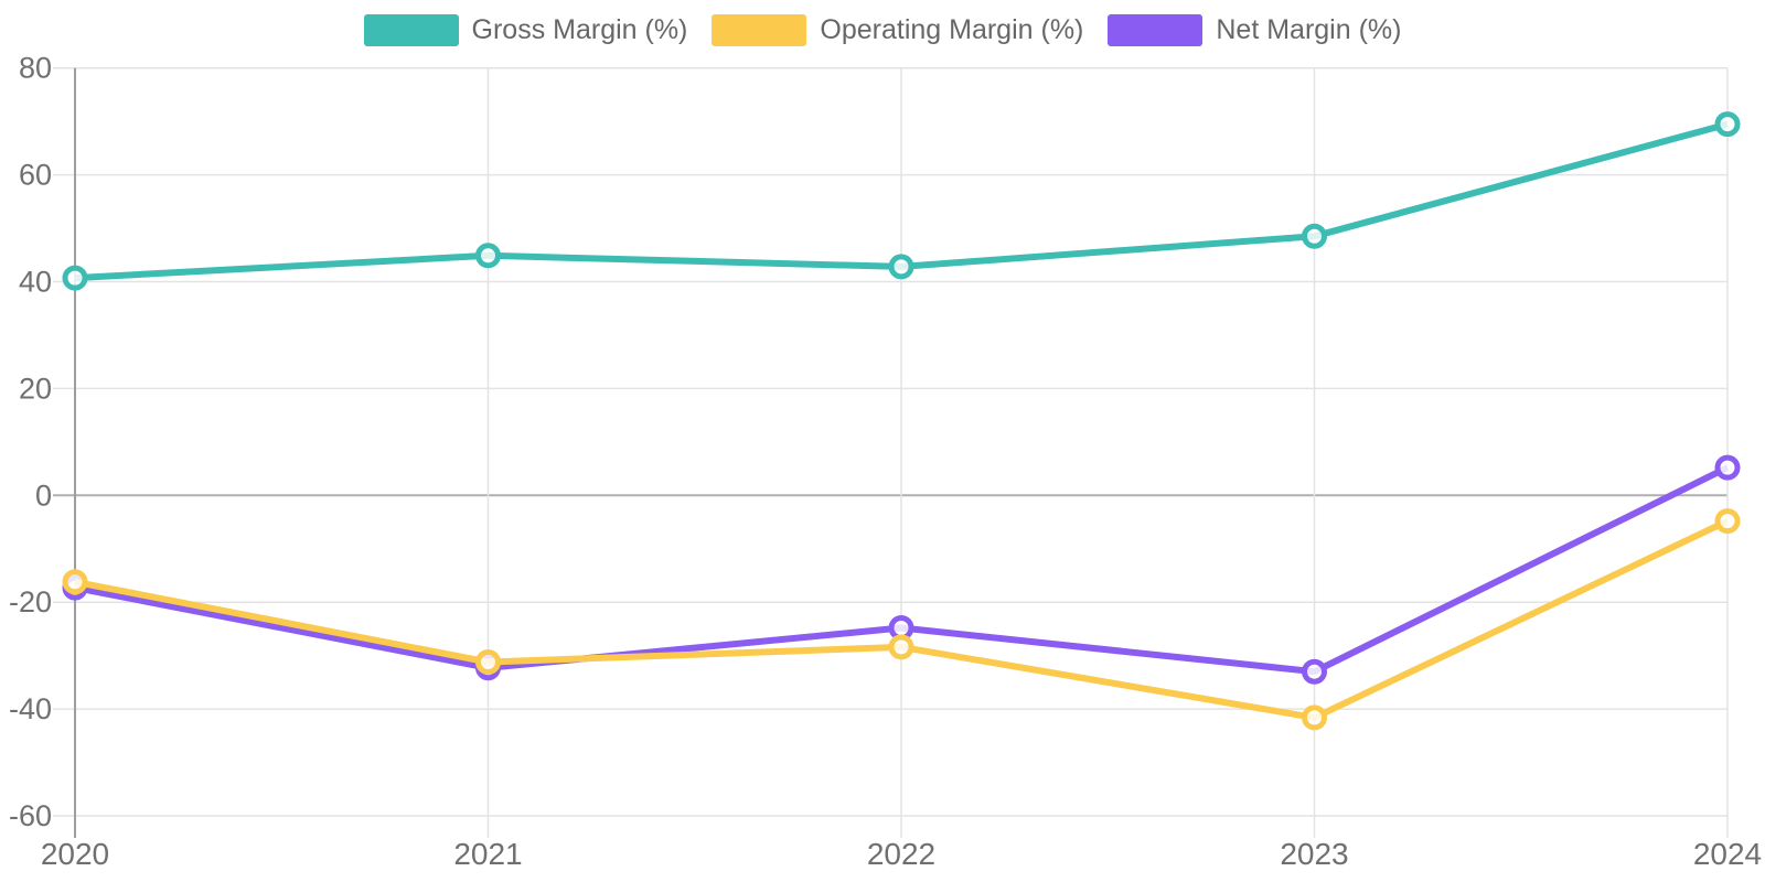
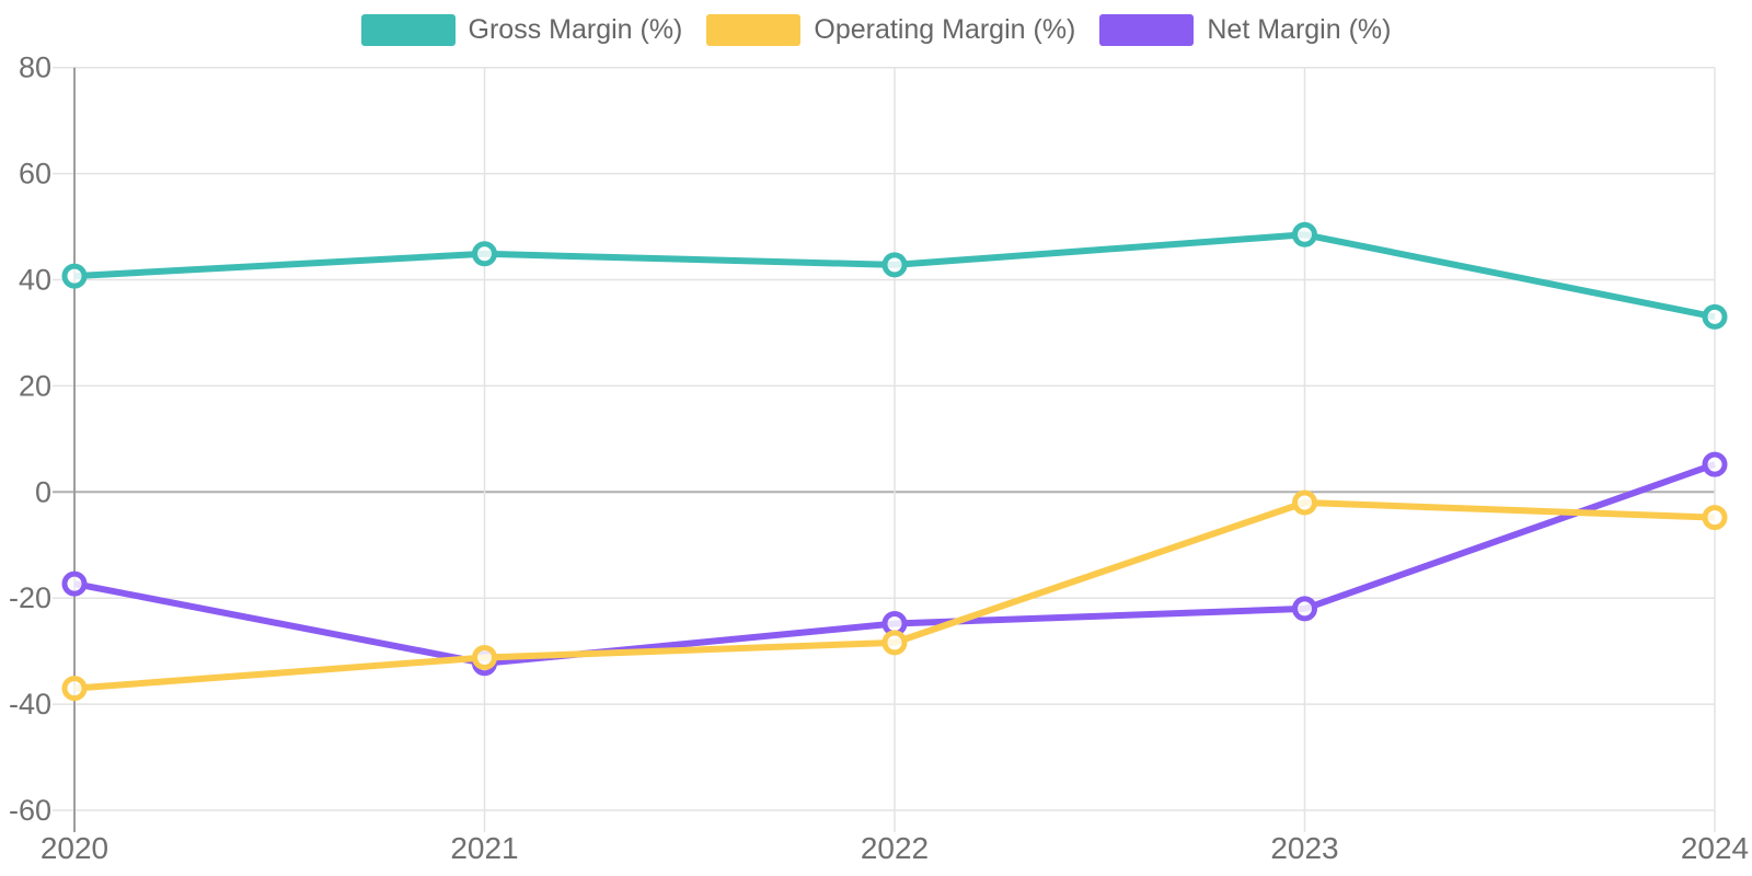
Operating Margin (%)/2020: -16 -> -37
Operating Margin (%)/2023: -42 -> -2
Net Margin (%)/2023: -33 -> -22
Gross Margin (%)/2024: 70 -> 33
